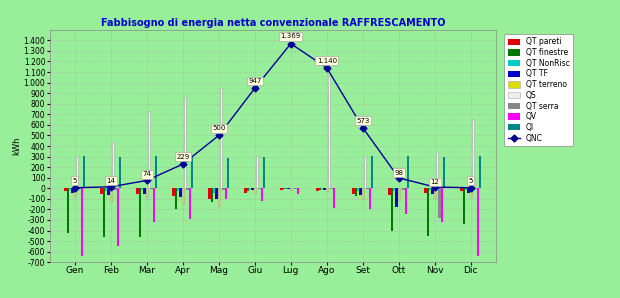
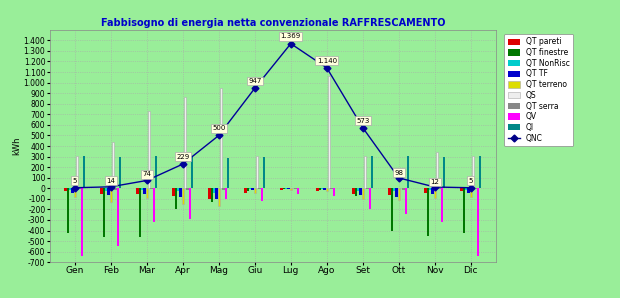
QV/Ago: -190 -> -70
QT TF/Ott: -180 -> -80
QT serra/Nov: -280 -> -10
QT finestre/Dic: -340 -> -420
QS/Dic: 660 -> 300
